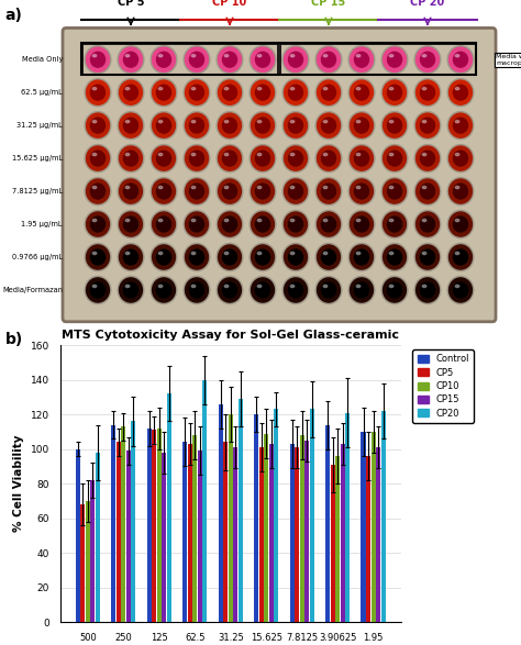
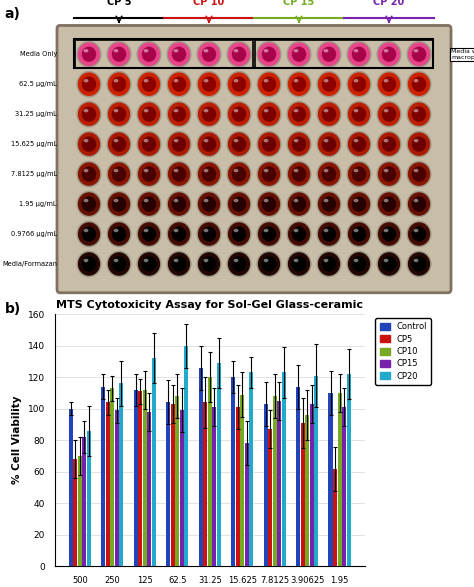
CP20/500: 98 -> 86
CP15/15.625: 103 -> 78
CP5/7.8125: 101 -> 87
CP5/1.95: 96 -> 62
